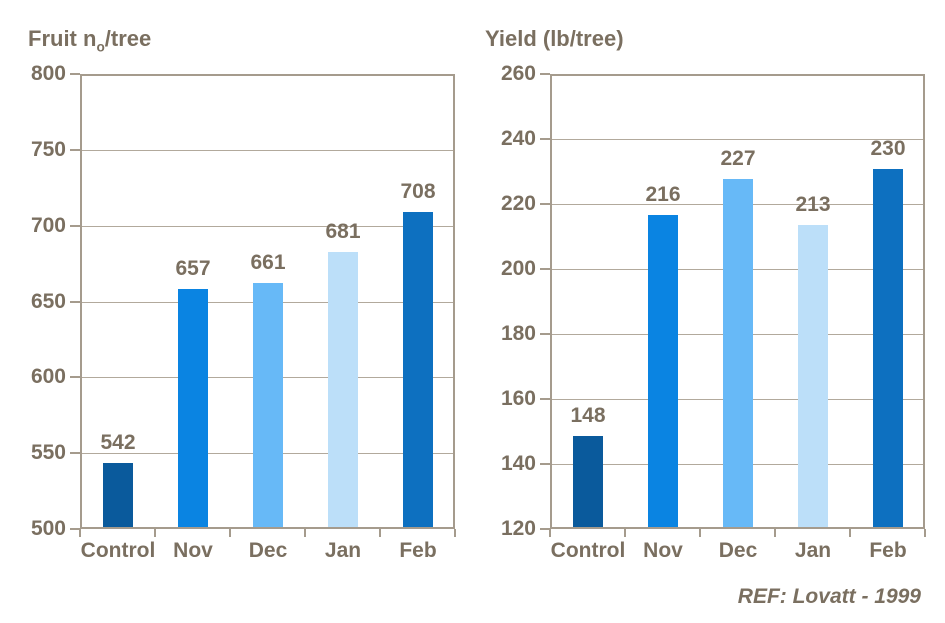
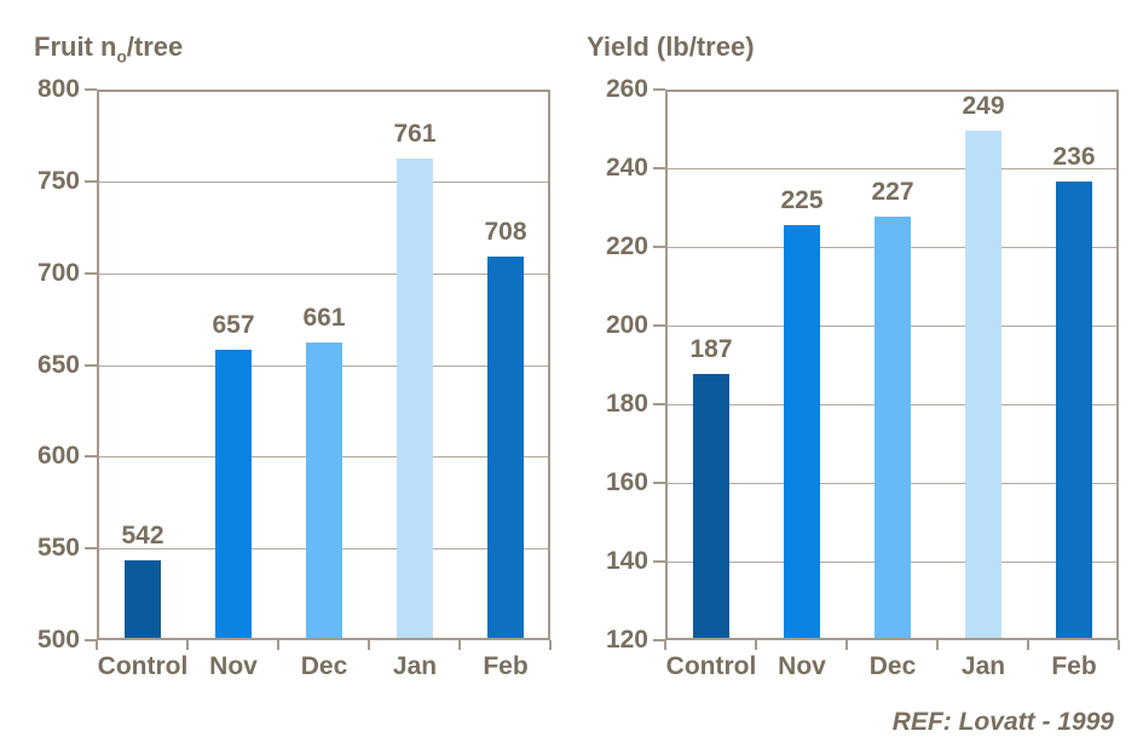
Fruit no/tree/Jan: 681 -> 761
Yield (lb/tree)/Control: 148 -> 187
Yield (lb/tree)/Nov: 216 -> 225
Yield (lb/tree)/Jan: 213 -> 249
Yield (lb/tree)/Feb: 230 -> 236
